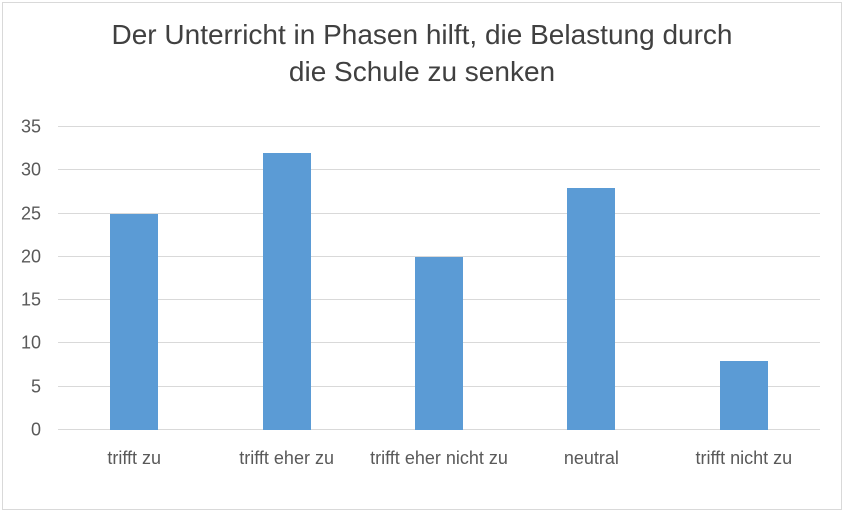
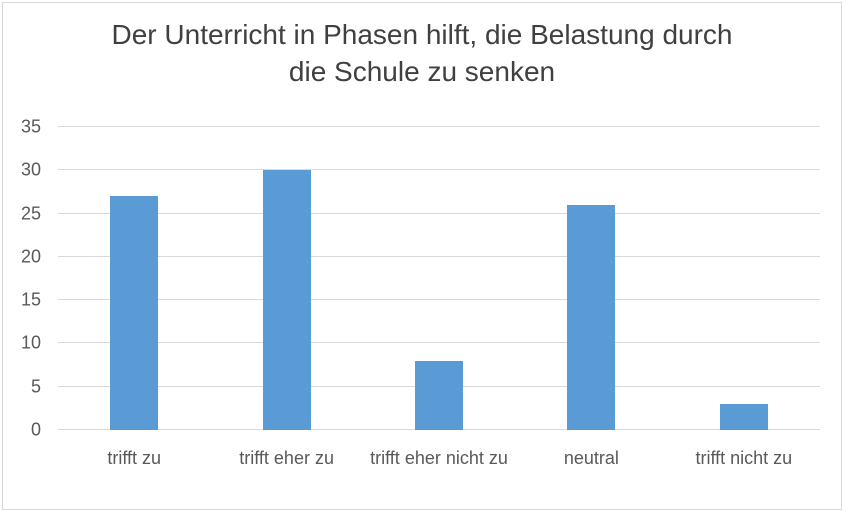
trifft zu: 25 -> 27
trifft eher zu: 32 -> 30
trifft eher nicht zu: 20 -> 8
neutral: 28 -> 26
trifft nicht zu: 8 -> 3
